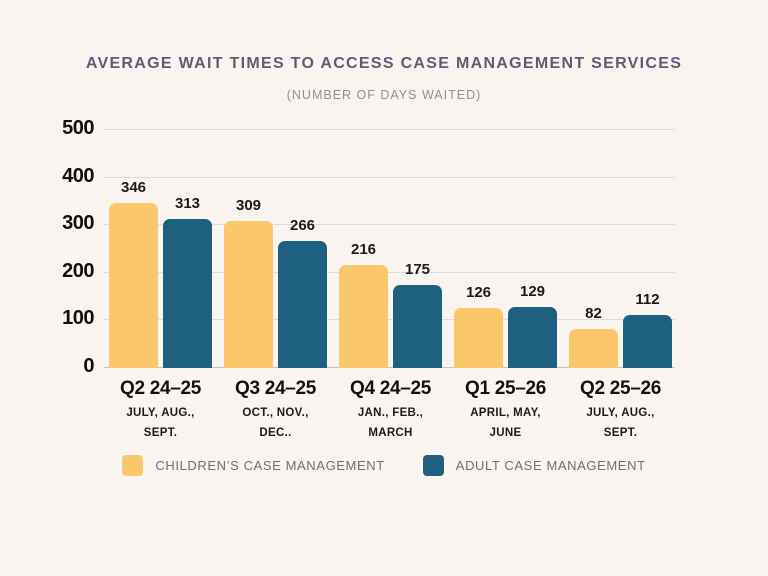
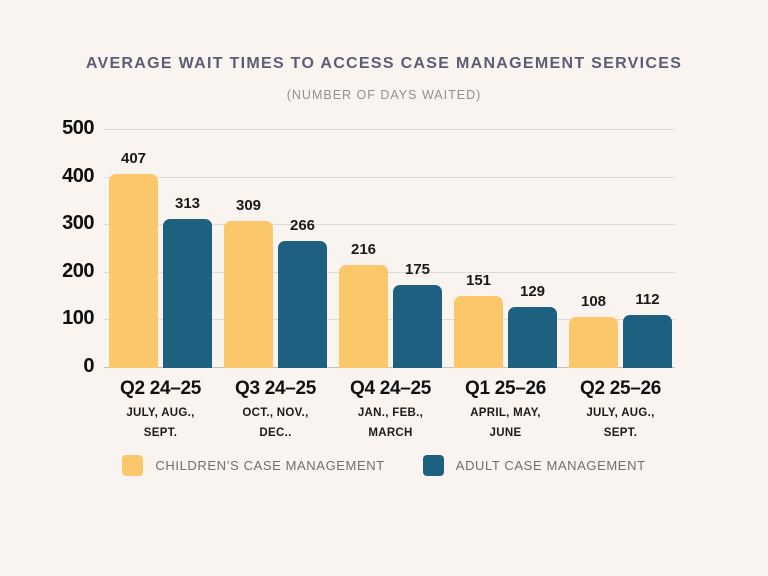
CHILDREN’S CASE MANAGEMENT/Q2 24–25: 346 -> 407
CHILDREN’S CASE MANAGEMENT/Q1 25–26: 126 -> 151
CHILDREN’S CASE MANAGEMENT/Q2 25–26: 82 -> 108
